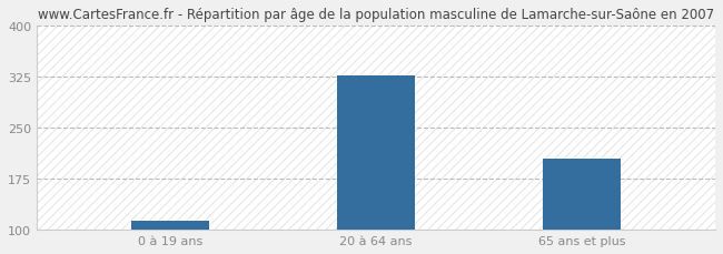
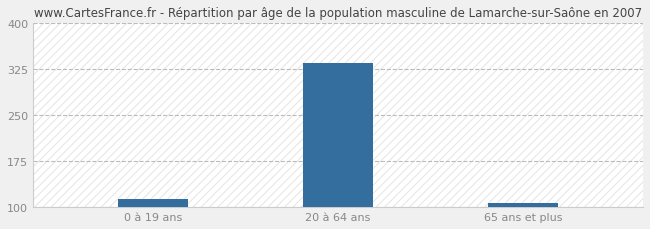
20 à 64 ans: 326 -> 335
65 ans et plus: 204 -> 107
